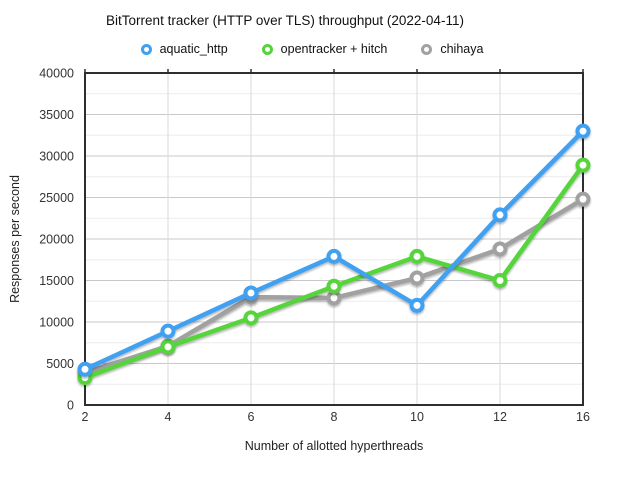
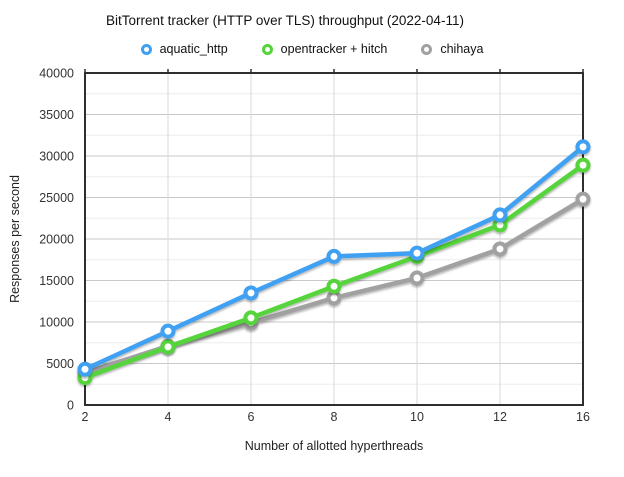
chihaya/6: 13000 -> 10000
aquatic_http/10: 12000 -> 18000
opentracker + hitch/12: 15000 -> 22000
aquatic_http/16: 33000 -> 31000
